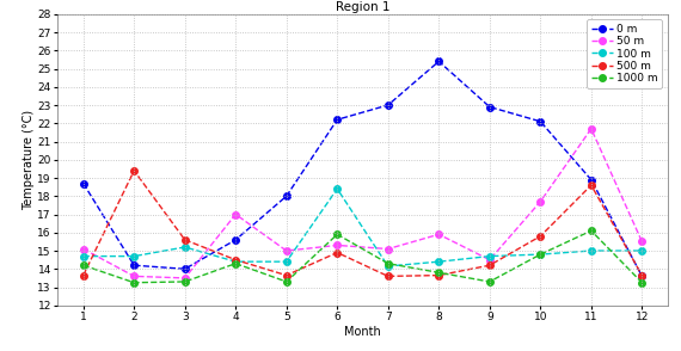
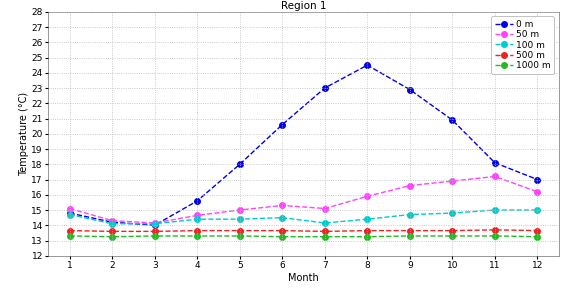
0 m/1: 18.7 -> 14.8
1000 m/1: 14.2 -> 13.3
50 m/2: 13.6 -> 14.3
100 m/2: 14.7 -> 14.1
500 m/2: 19.4 -> 13.6
50 m/3: 13.5 -> 14.2
100 m/3: 15.2 -> 14.1
500 m/3: 15.6 -> 13.6
50 m/4: 17.0 -> 14.7
500 m/4: 14.5 -> 13.7
1000 m/4: 14.3 -> 13.3
0 m/6: 22.2 -> 20.6
100 m/6: 18.4 -> 14.5
500 m/6: 14.9 -> 13.7
1000 m/6: 15.9 -> 13.2
1000 m/7: 14.3 -> 13.2
0 m/8: 25.4 -> 24.5
1000 m/8: 13.8 -> 13.2
50 m/9: 14.5 -> 16.6
500 m/9: 14.2 -> 13.7
0 m/10: 22.1 -> 20.9
50 m/10: 17.7 -> 16.9
500 m/10: 15.8 -> 13.7
1000 m/10: 14.8 -> 13.3
0 m/11: 18.9 -> 18.1
50 m/11: 21.7 -> 17.2
500 m/11: 18.6 -> 13.7
1000 m/11: 16.1 -> 13.3
0 m/12: 13.6 -> 17.0
50 m/12: 15.5 -> 16.2
